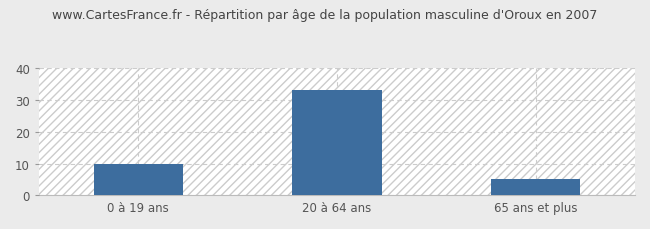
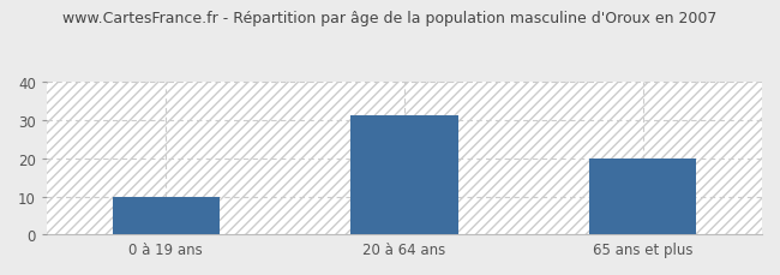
20 à 64 ans: 33 -> 31
65 ans et plus: 5 -> 20
